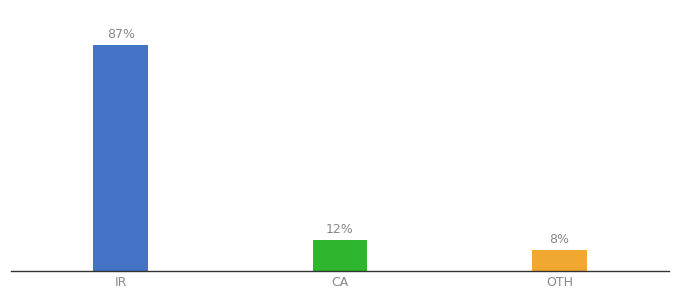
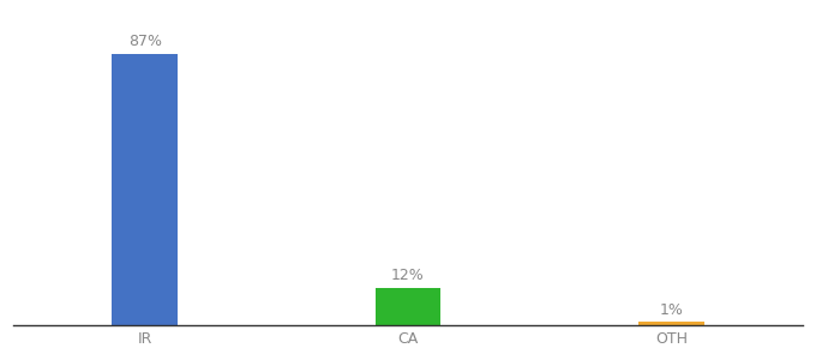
OTH: 8% -> 1%
